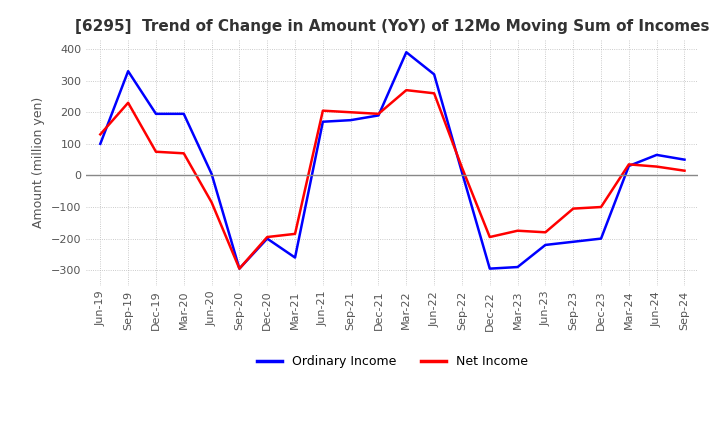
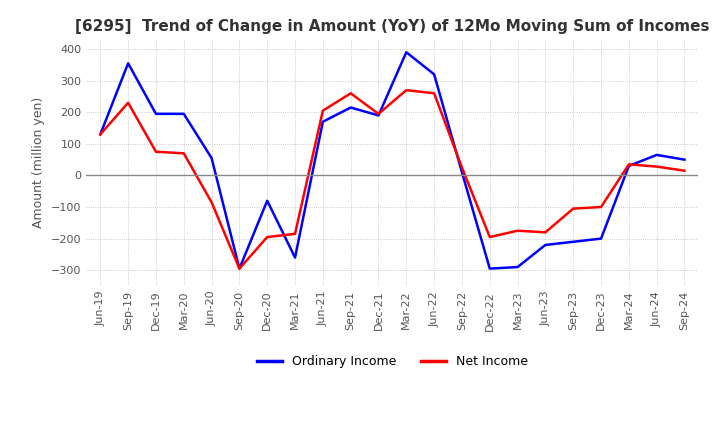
Ordinary Income/Jun-19: 100 -> 130
Ordinary Income/Sep-19: 330 -> 355
Ordinary Income/Jun-20: 5 -> 55
Ordinary Income/Dec-20: -200 -> -80
Ordinary Income/Sep-21: 175 -> 215
Net Income/Sep-21: 200 -> 260
